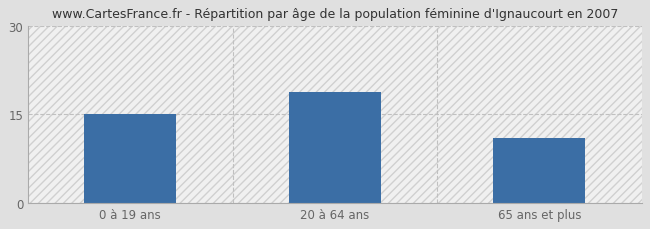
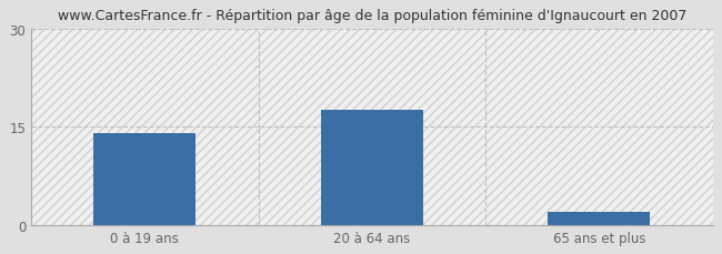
0 à 19 ans: 15.0 -> 14.0
20 à 64 ans: 18.8 -> 17.5
65 ans et plus: 11.0 -> 2.0
